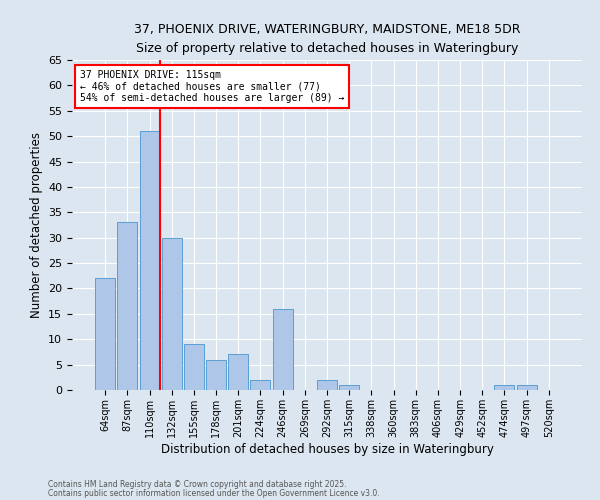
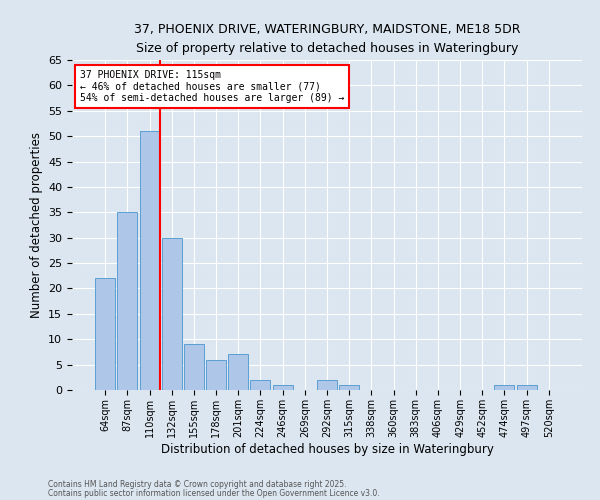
87sqm: 33 -> 35
246sqm: 16 -> 1
